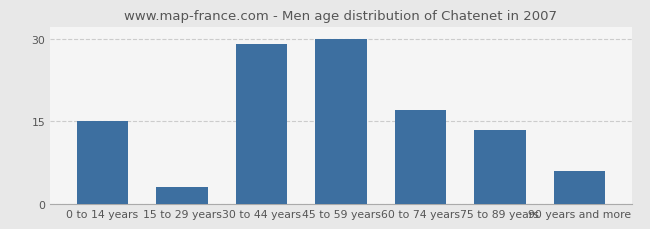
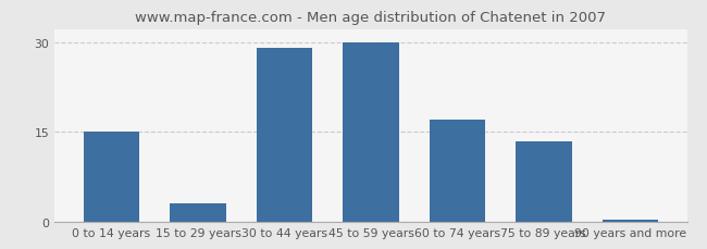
90 years and more: 6.0 -> 0.4
